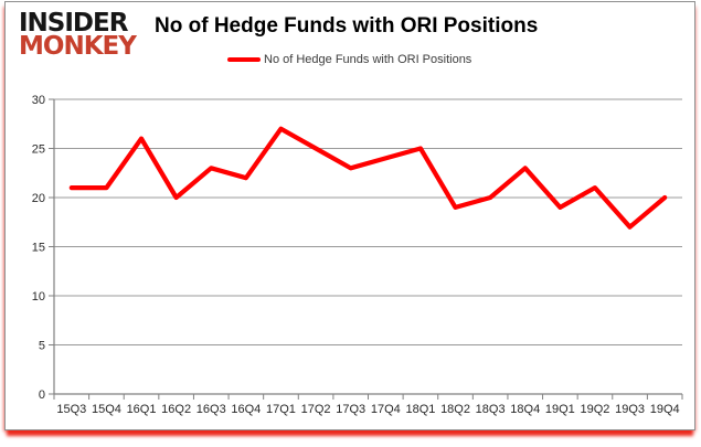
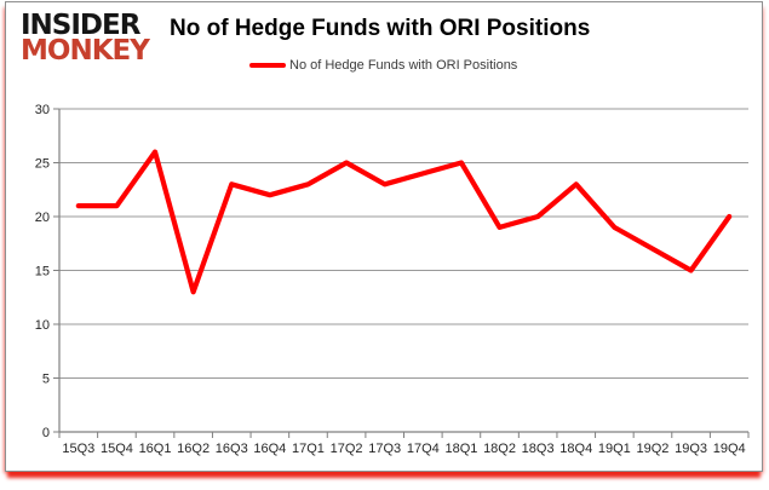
16Q2: 20 -> 13
17Q1: 27 -> 23
19Q2: 21 -> 17
19Q3: 17 -> 15
